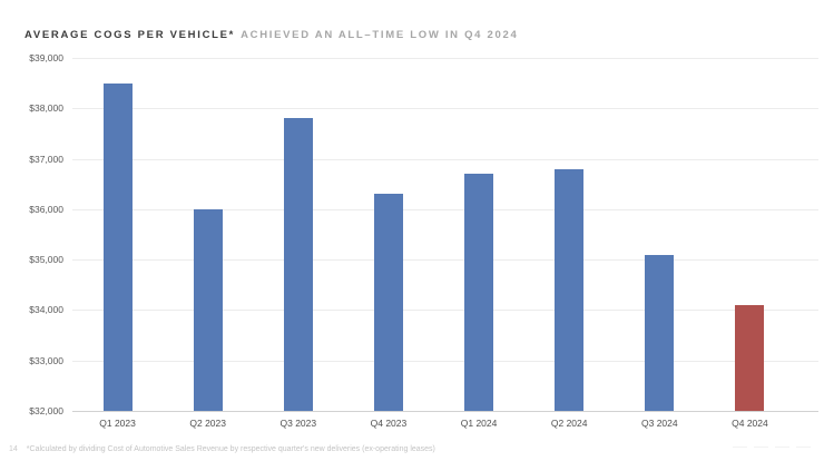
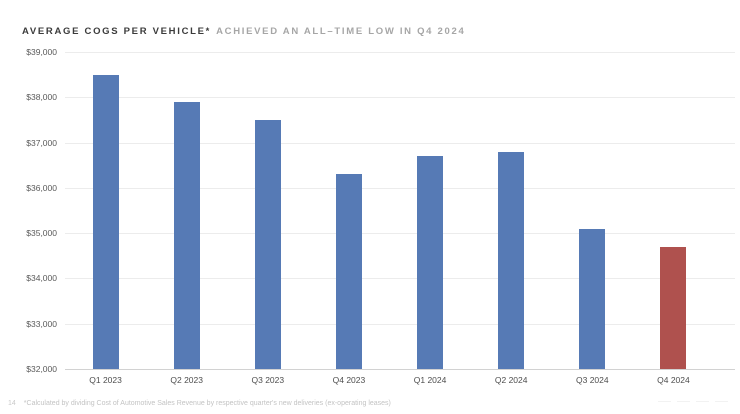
Q2 2023: $36000 -> $37900
Q3 2023: $37800 -> $37500
Q4 2024: $34100 -> $34700
